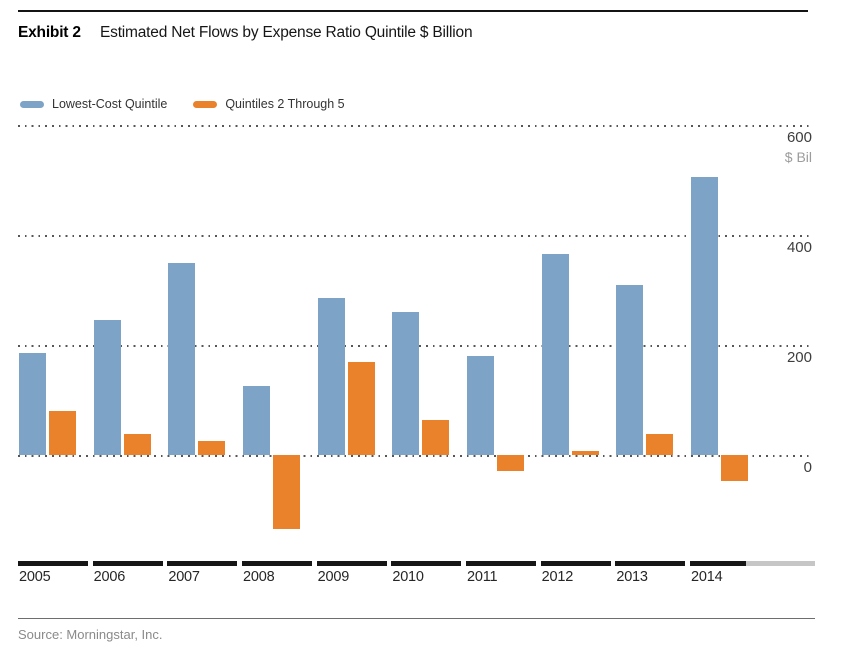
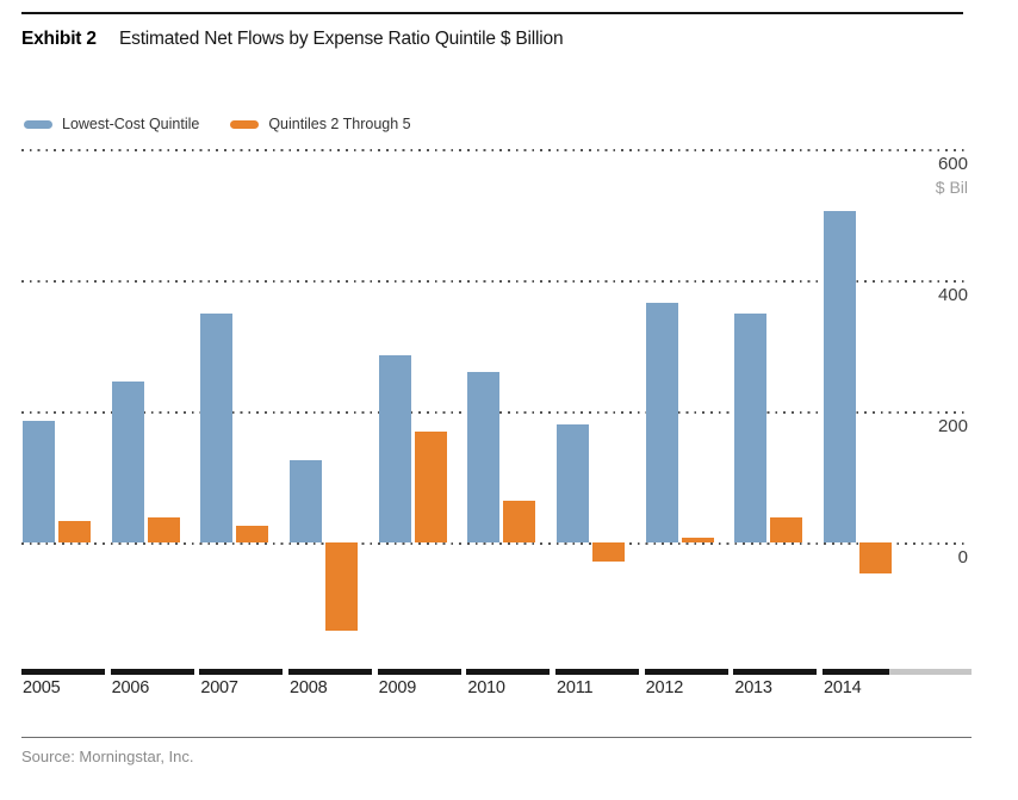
Quintiles 2 Through 5/2005: 80 -> 30
Lowest-Cost Quintile/2013: 310 -> 350
